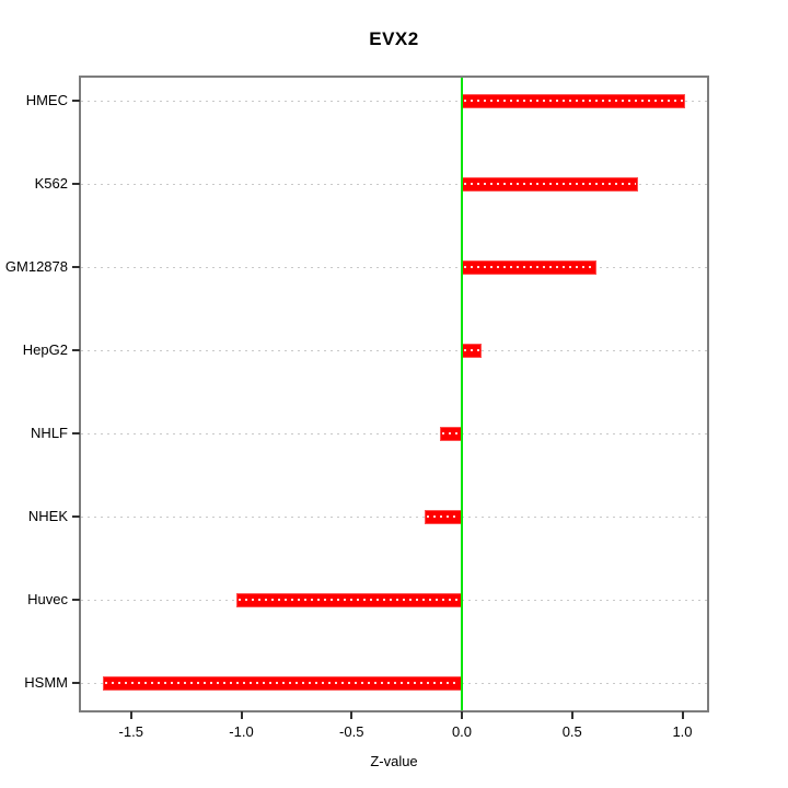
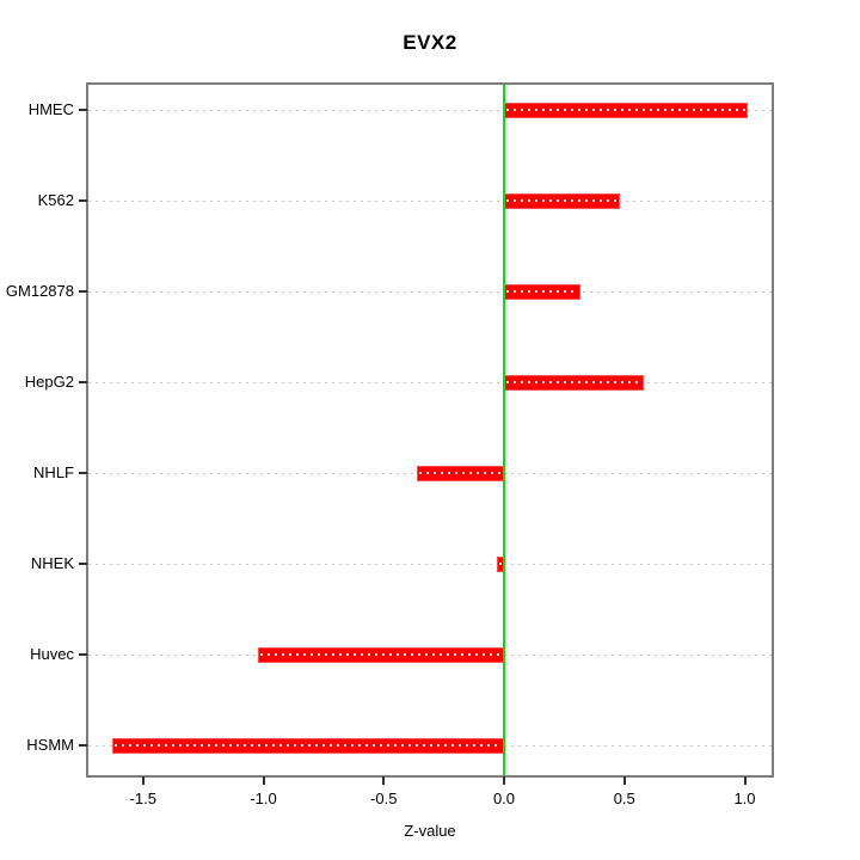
K562: 0.80 -> 0.48
GM12878: 0.61 -> 0.32
HepG2: 0.09 -> 0.58
NHLF: -0.10 -> -0.36
NHEK: -0.17 -> -0.03
